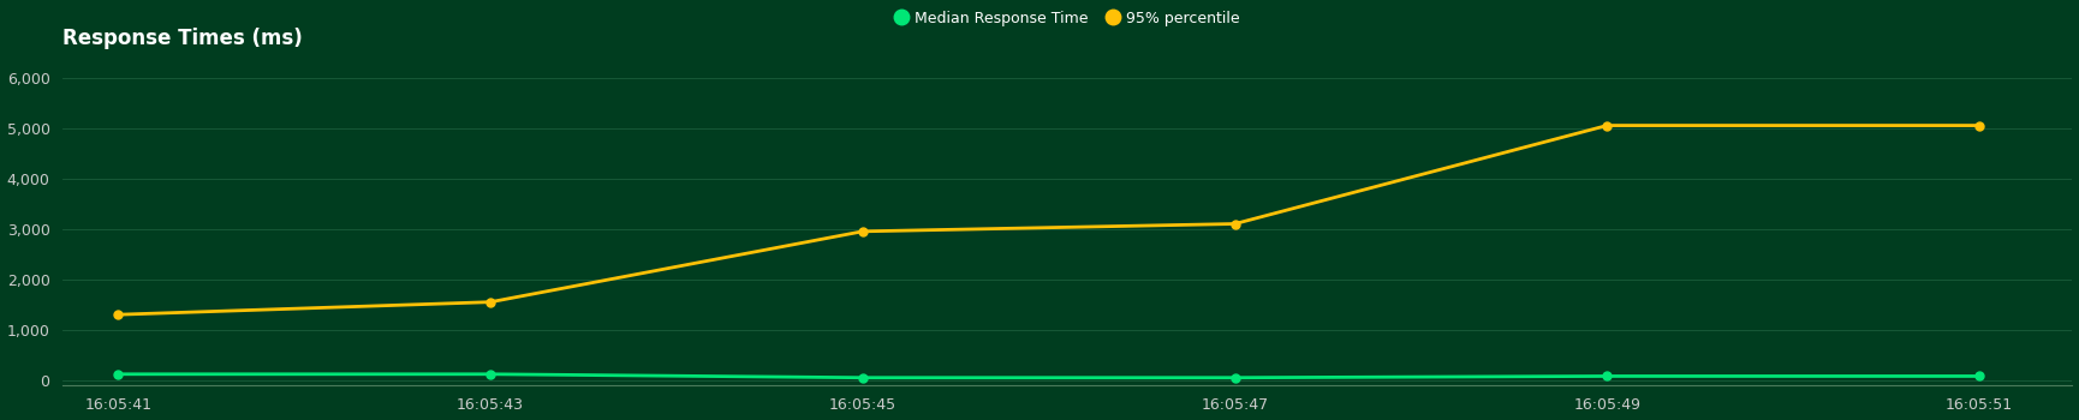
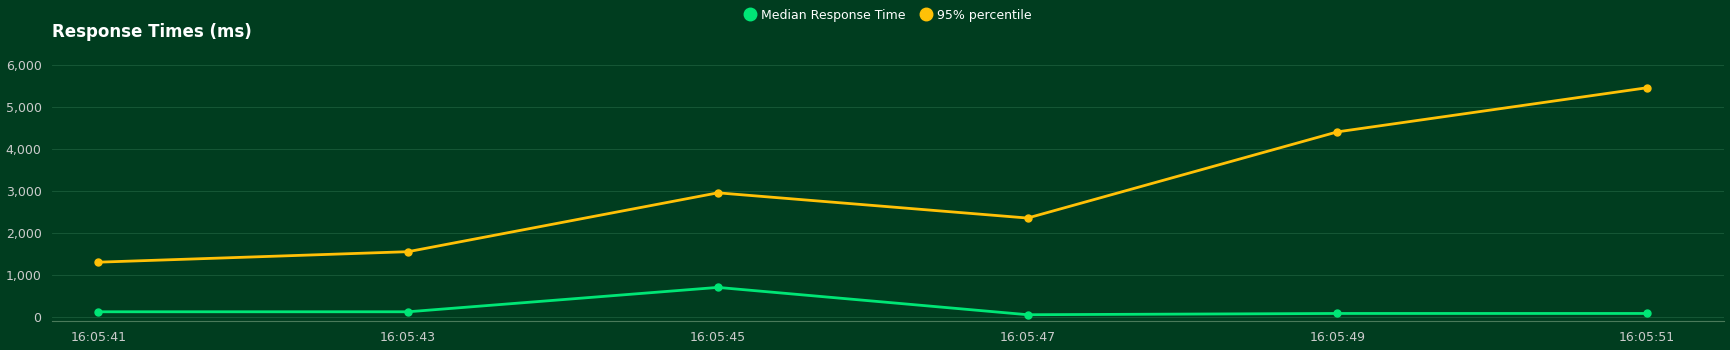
Median Response Time/16:05:45: 50 -> 700
95% percentile/16:05:47: 3,100 -> 2,350
95% percentile/16:05:49: 5,050 -> 4,400
95% percentile/16:05:51: 5,050 -> 5,450
